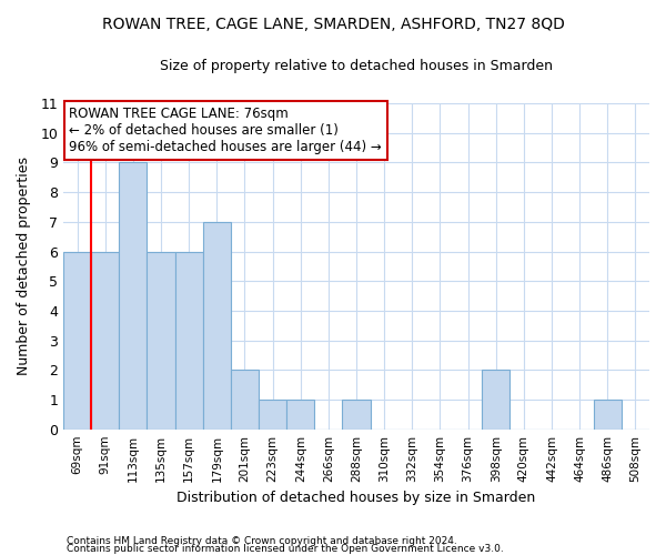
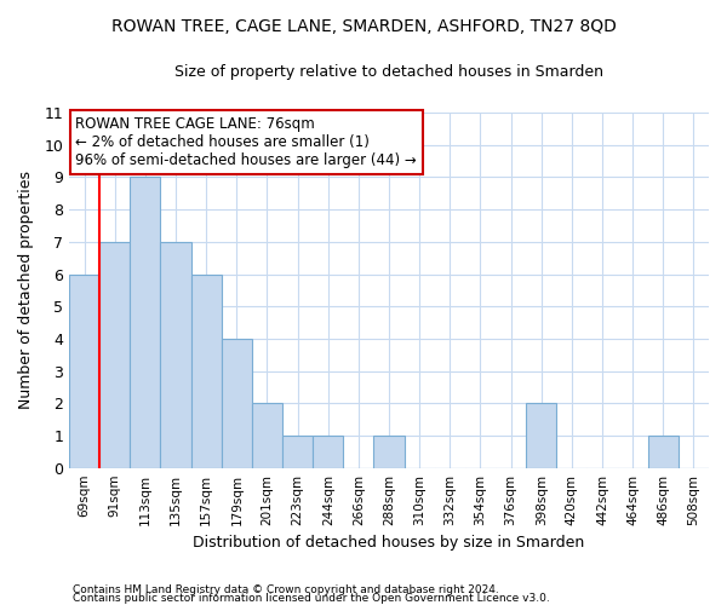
91sqm: 6 -> 7
135sqm: 6 -> 7
179sqm: 7 -> 4
